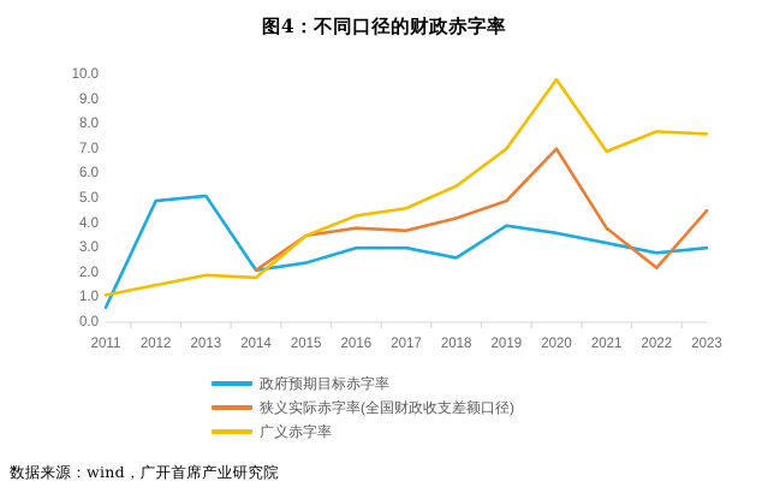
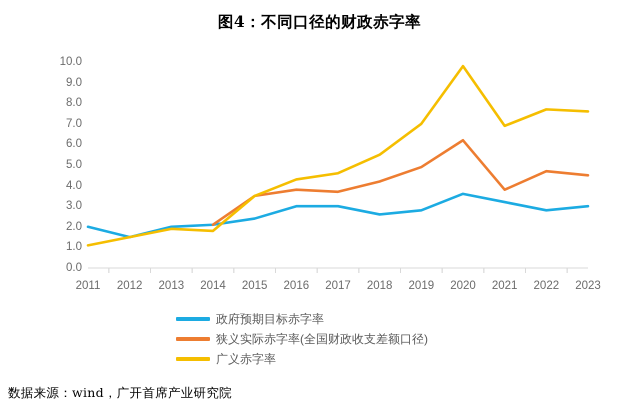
政府预期目标赤字率/2011: 0.6 -> 2.0
政府预期目标赤字率/2012: 4.9 -> 1.5
政府预期目标赤字率/2013: 5.1 -> 2.0
政府预期目标赤字率/2019: 3.9 -> 2.8
狭义实际赤字率(全国财政收支差额口径)/2020: 7.0 -> 6.2
狭义实际赤字率(全国财政收支差额口径)/2022: 2.2 -> 4.7
